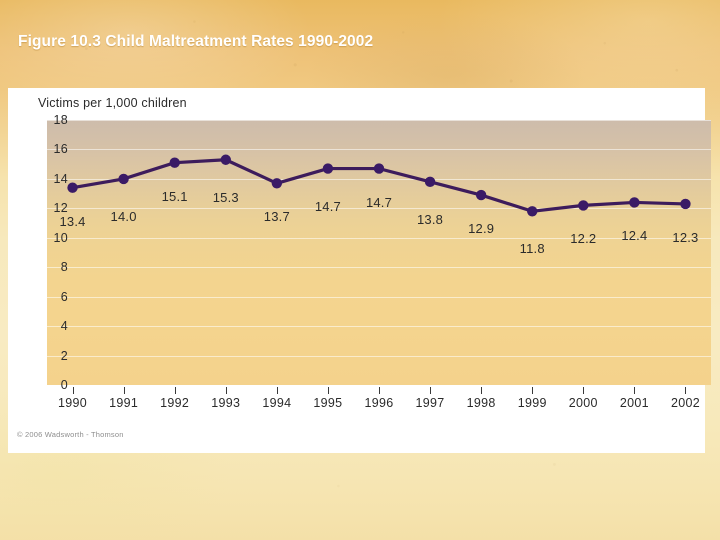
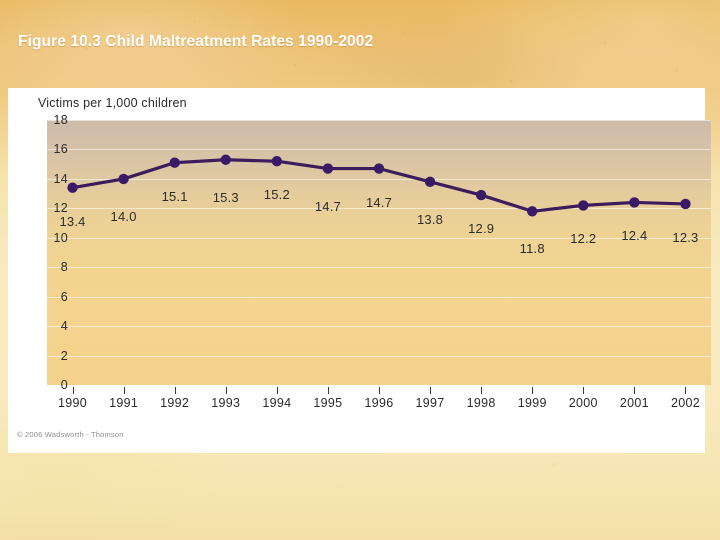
1994: 13.7 -> 15.2
